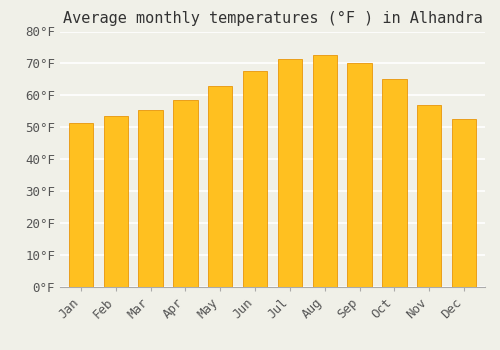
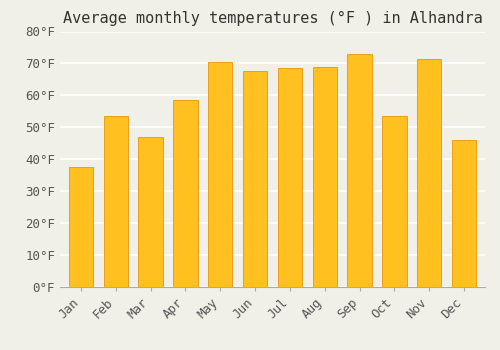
Jan: 51.5°F -> 37.5°F
Mar: 55.5°F -> 47.0°F
May: 63.0°F -> 70.5°F
Jul: 71.5°F -> 68.5°F
Aug: 72.5°F -> 69.0°F
Sep: 70.0°F -> 73.0°F
Oct: 65.0°F -> 53.5°F
Nov: 57.0°F -> 71.5°F
Dec: 52.5°F -> 46.0°F
